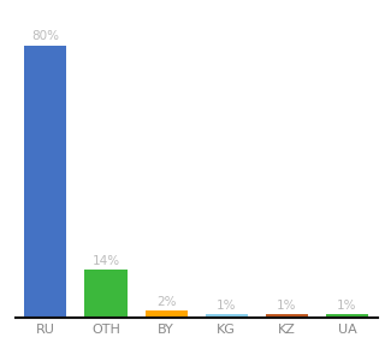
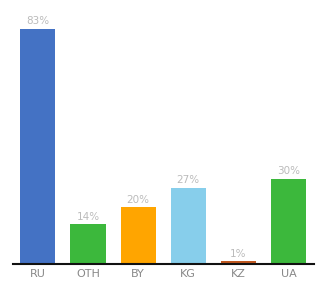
RU: 80% -> 83%
BY: 2% -> 20%
KG: 1% -> 27%
UA: 1% -> 30%
